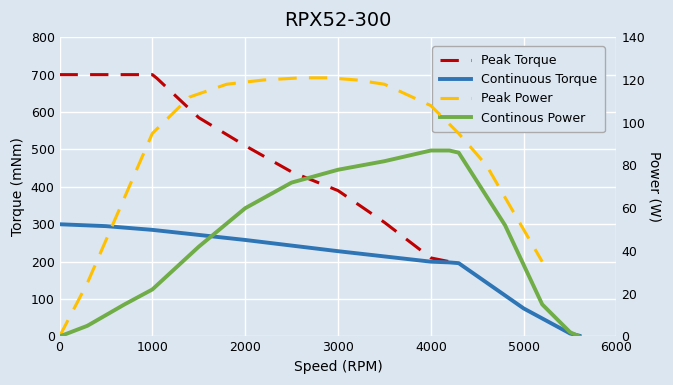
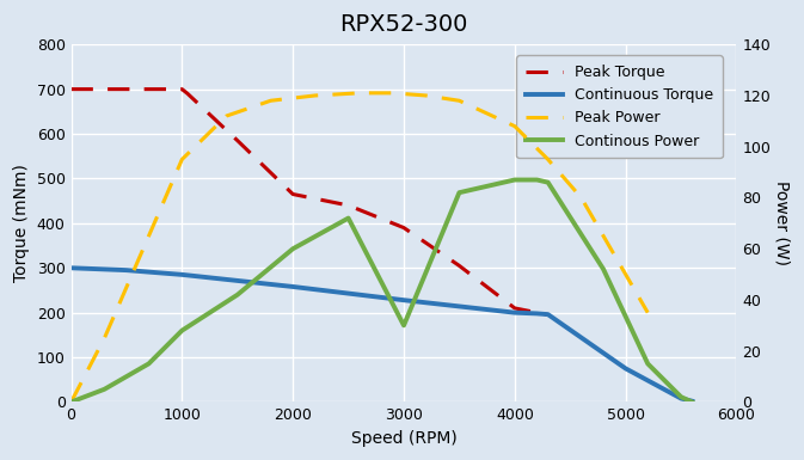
Continous Power/1000: 22 -> 28
Peak Torque/2000: 510 -> 465
Continous Power/3000: 78 -> 30
